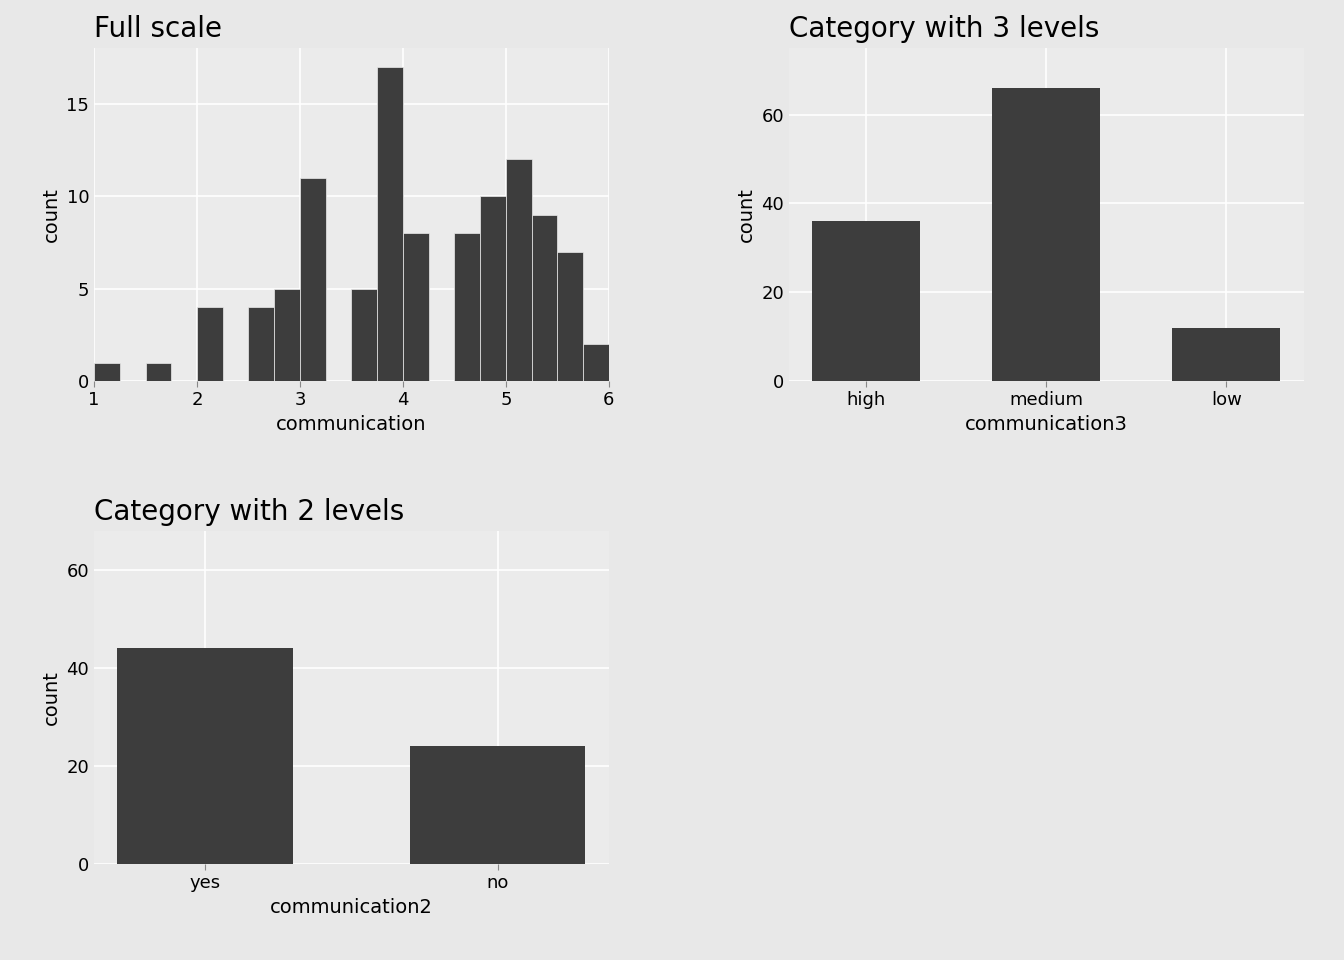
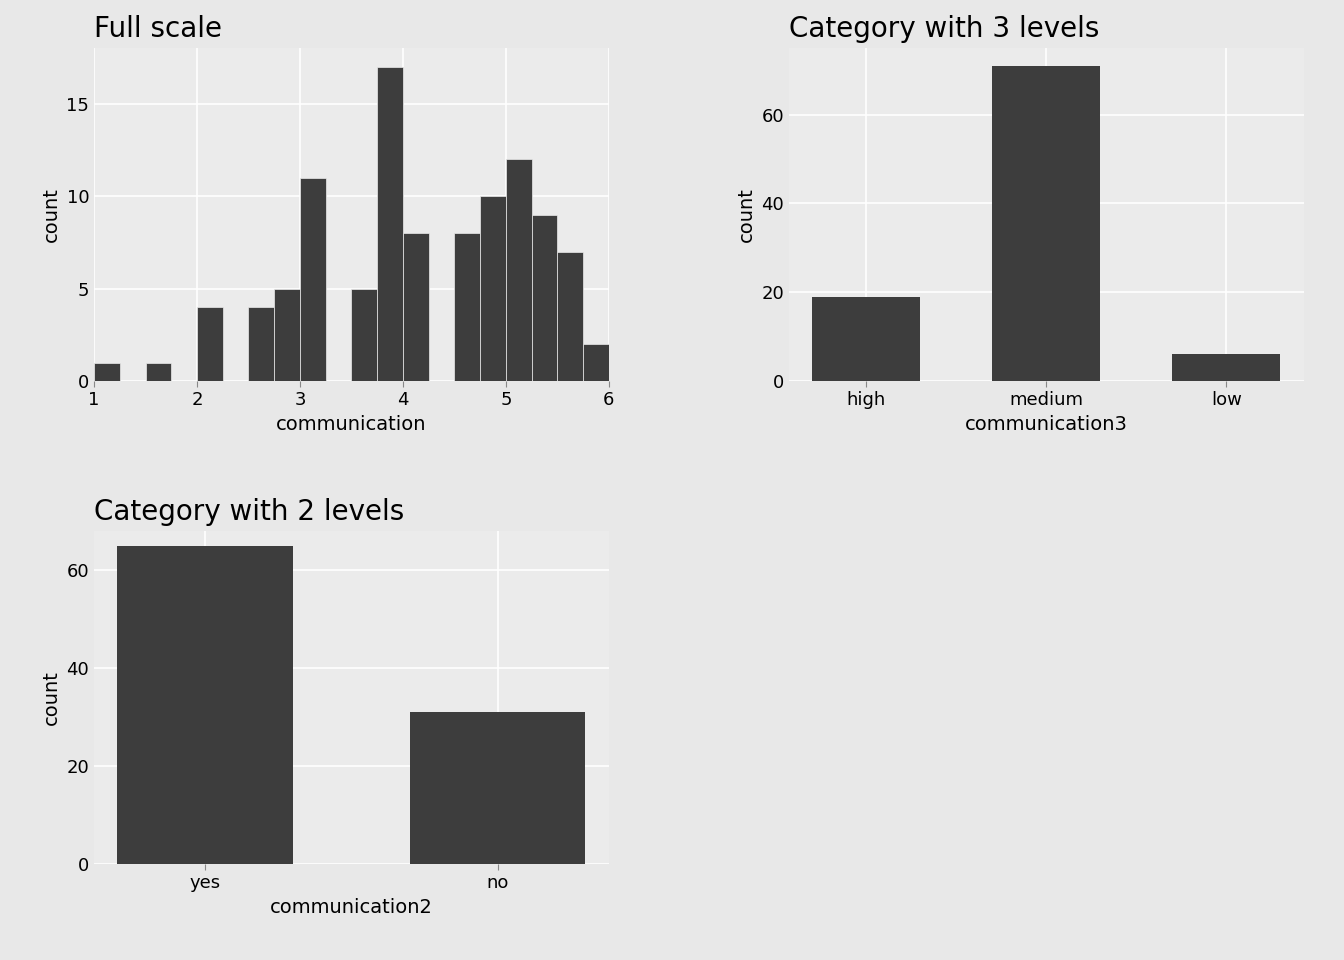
Category with 3 levels/high: 36 -> 19
Category with 3 levels/medium: 66 -> 71
Category with 3 levels/low: 12 -> 6
Category with 2 levels/yes: 44 -> 65
Category with 2 levels/no: 24 -> 31
